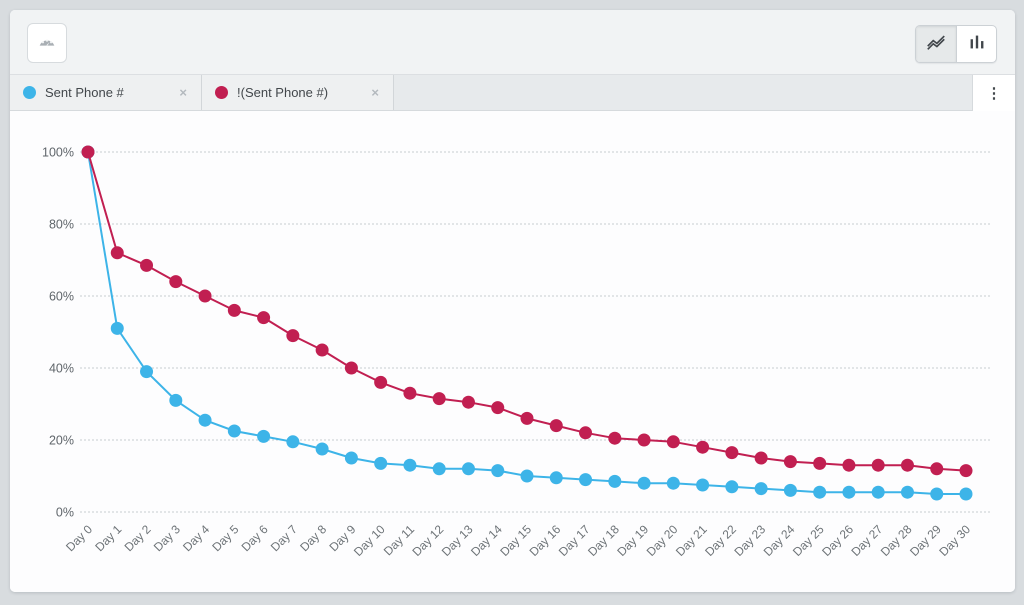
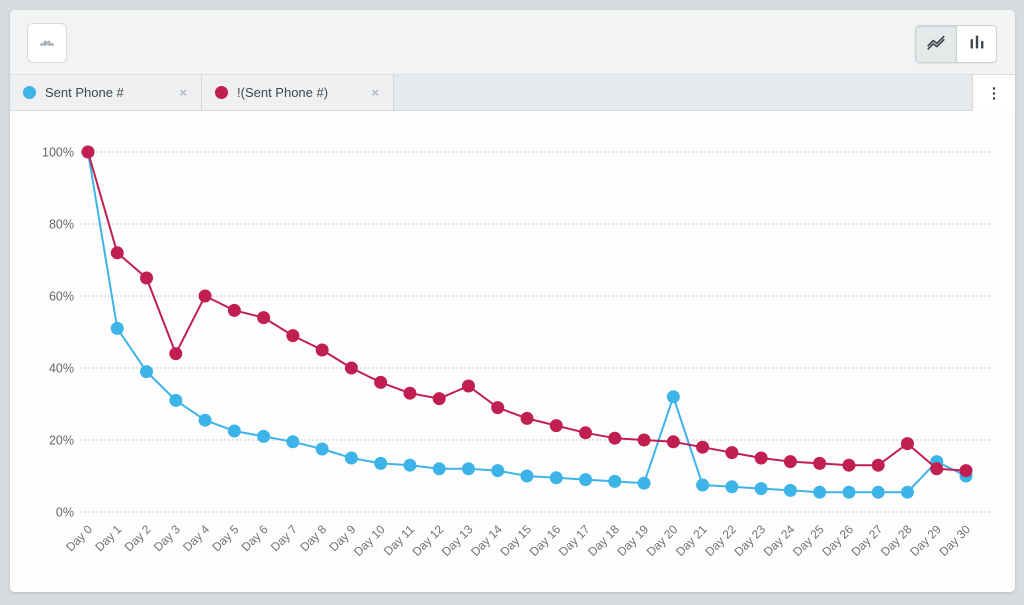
!(Sent Phone #)/Day 2: 68% -> 65%
!(Sent Phone #)/Day 3: 64% -> 44%
!(Sent Phone #)/Day 13: 30% -> 35%
Sent Phone #/Day 20: 8% -> 32%
!(Sent Phone #)/Day 28: 13% -> 19%
Sent Phone #/Day 29: 5% -> 14%
Sent Phone #/Day 30: 5% -> 10%
